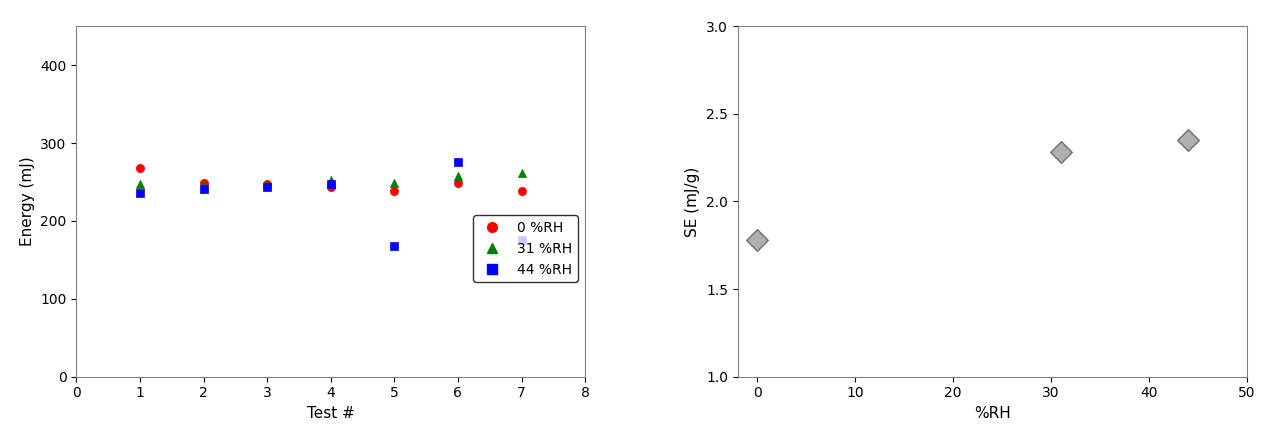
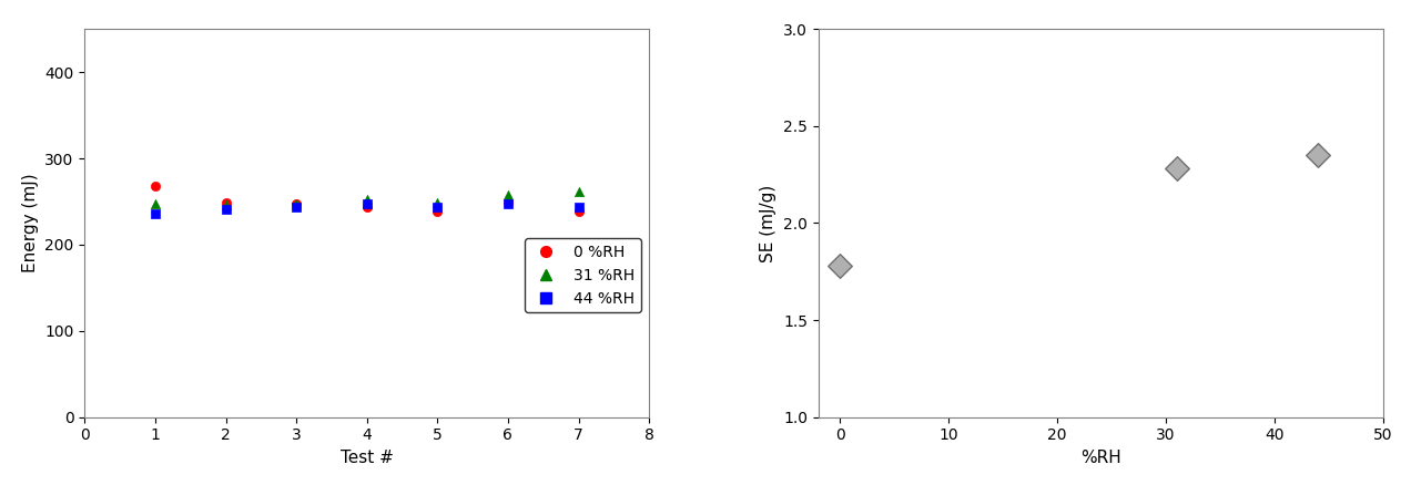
44 %RH/5: 168 -> 243
44 %RH/6: 276 -> 248
44 %RH/7: 176 -> 243
